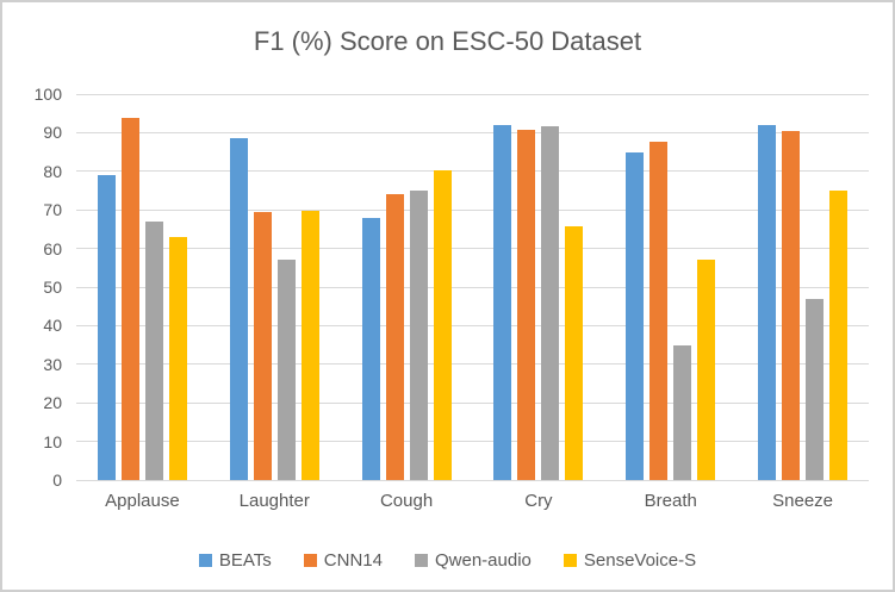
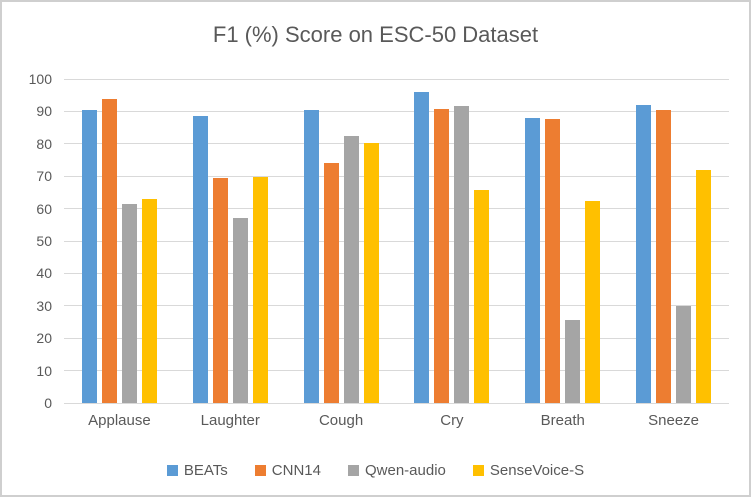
BEATs/Applause: 79 -> 90
Qwen-audio/Applause: 67 -> 61
BEATs/Cough: 68 -> 90
Qwen-audio/Cough: 75 -> 82
BEATs/Cry: 92 -> 96
BEATs/Breath: 85 -> 88
Qwen-audio/Breath: 35 -> 26
SenseVoice-S/Breath: 57 -> 62
Qwen-audio/Sneeze: 47 -> 30
SenseVoice-S/Sneeze: 75 -> 72
